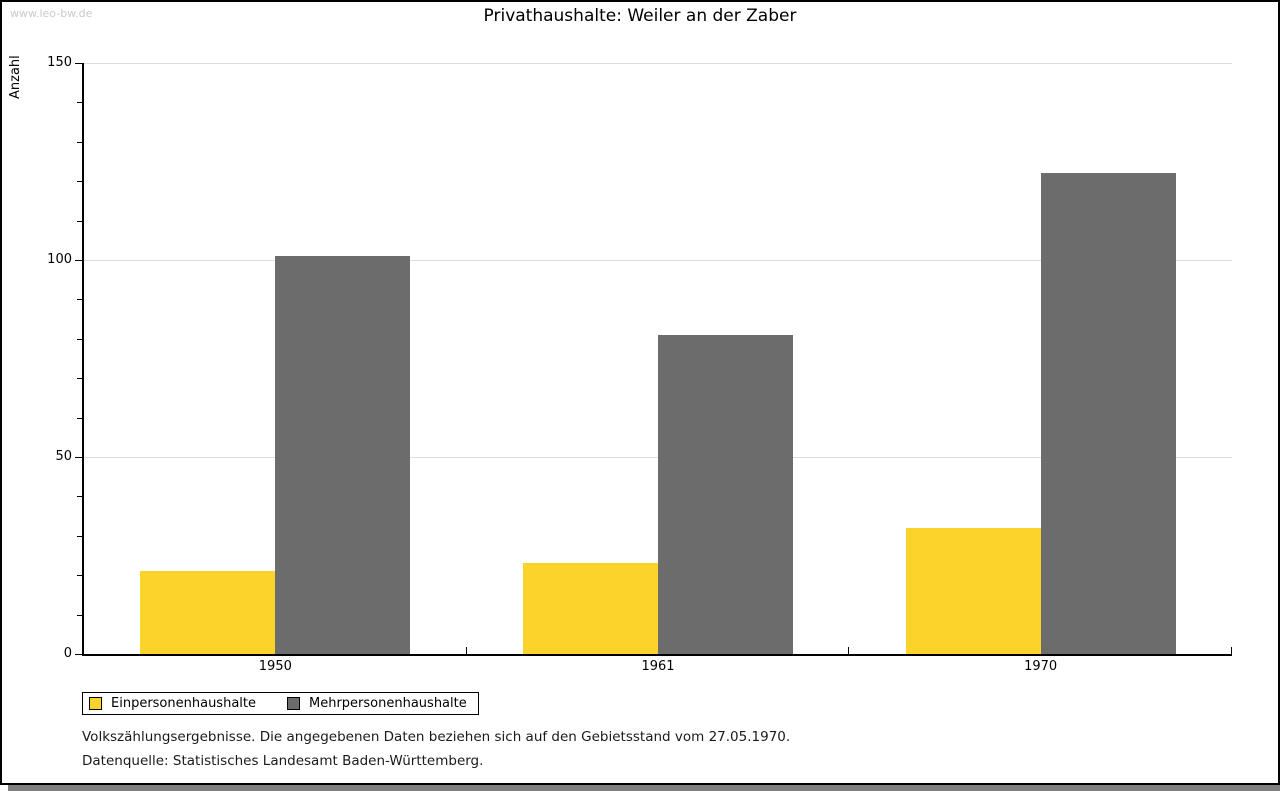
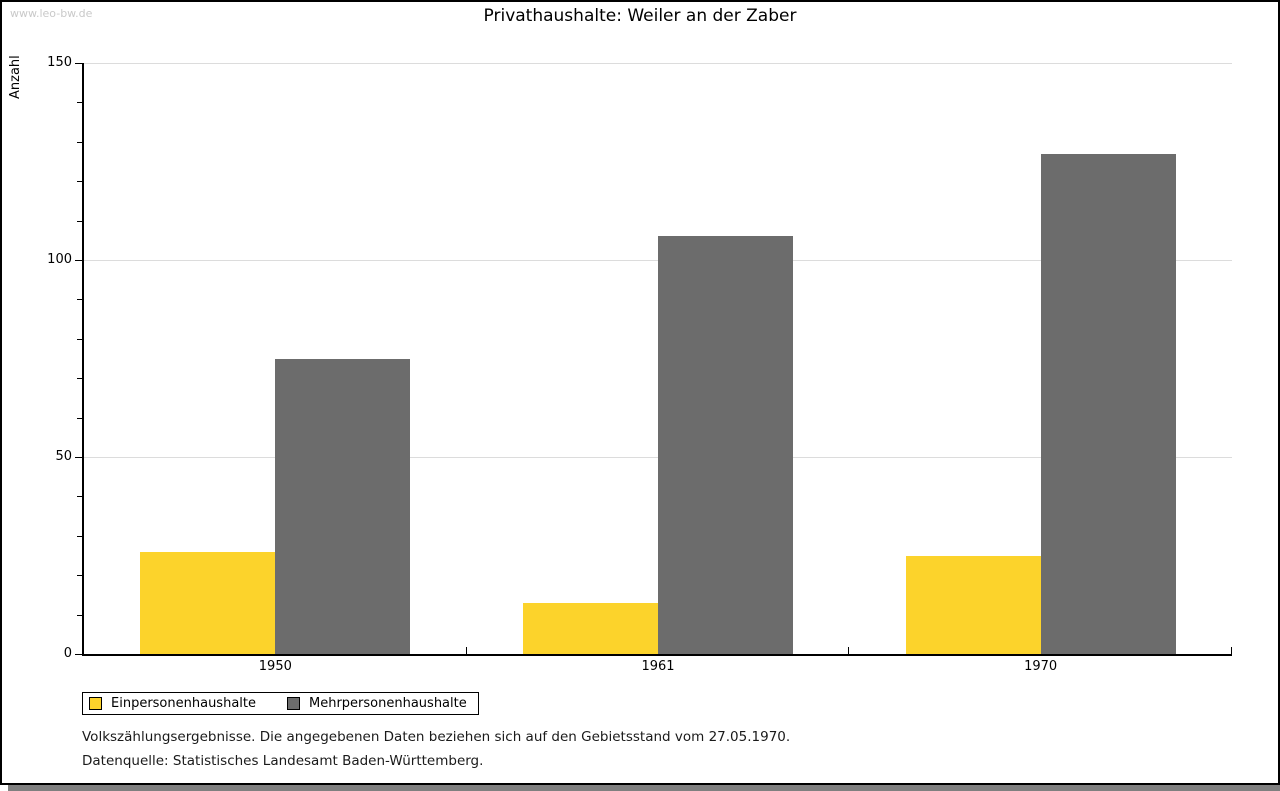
Einpersonenhaushalte/1950: 21 -> 26
Mehrpersonenhaushalte/1950: 101 -> 75
Einpersonenhaushalte/1961: 23 -> 13
Mehrpersonenhaushalte/1961: 81 -> 106
Einpersonenhaushalte/1970: 32 -> 25
Mehrpersonenhaushalte/1970: 122 -> 127
